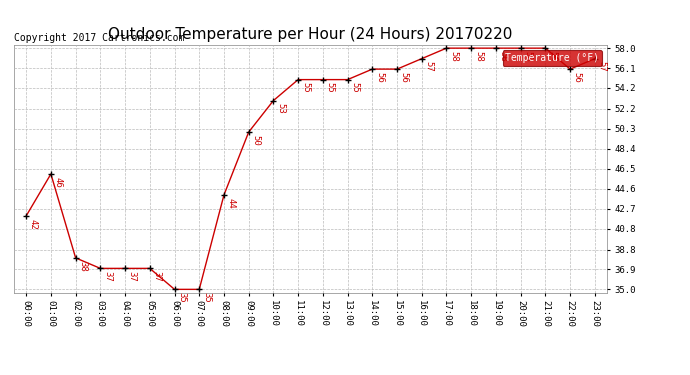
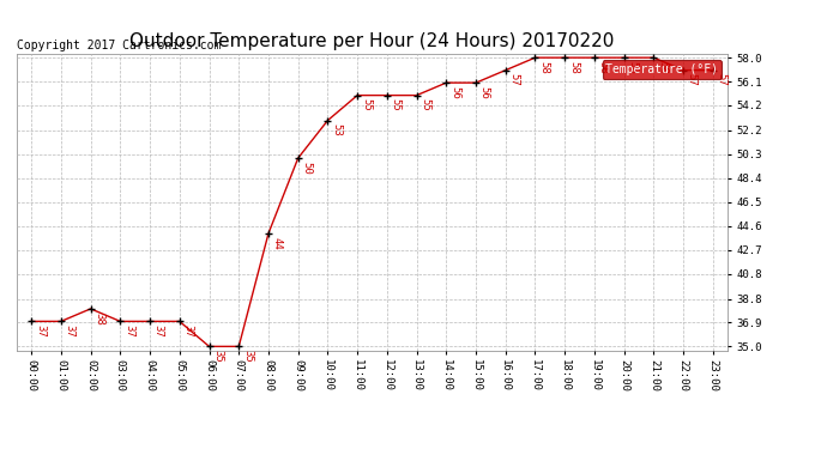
00:00: 42 -> 37
01:00: 46 -> 37
22:00: 56 -> 57
